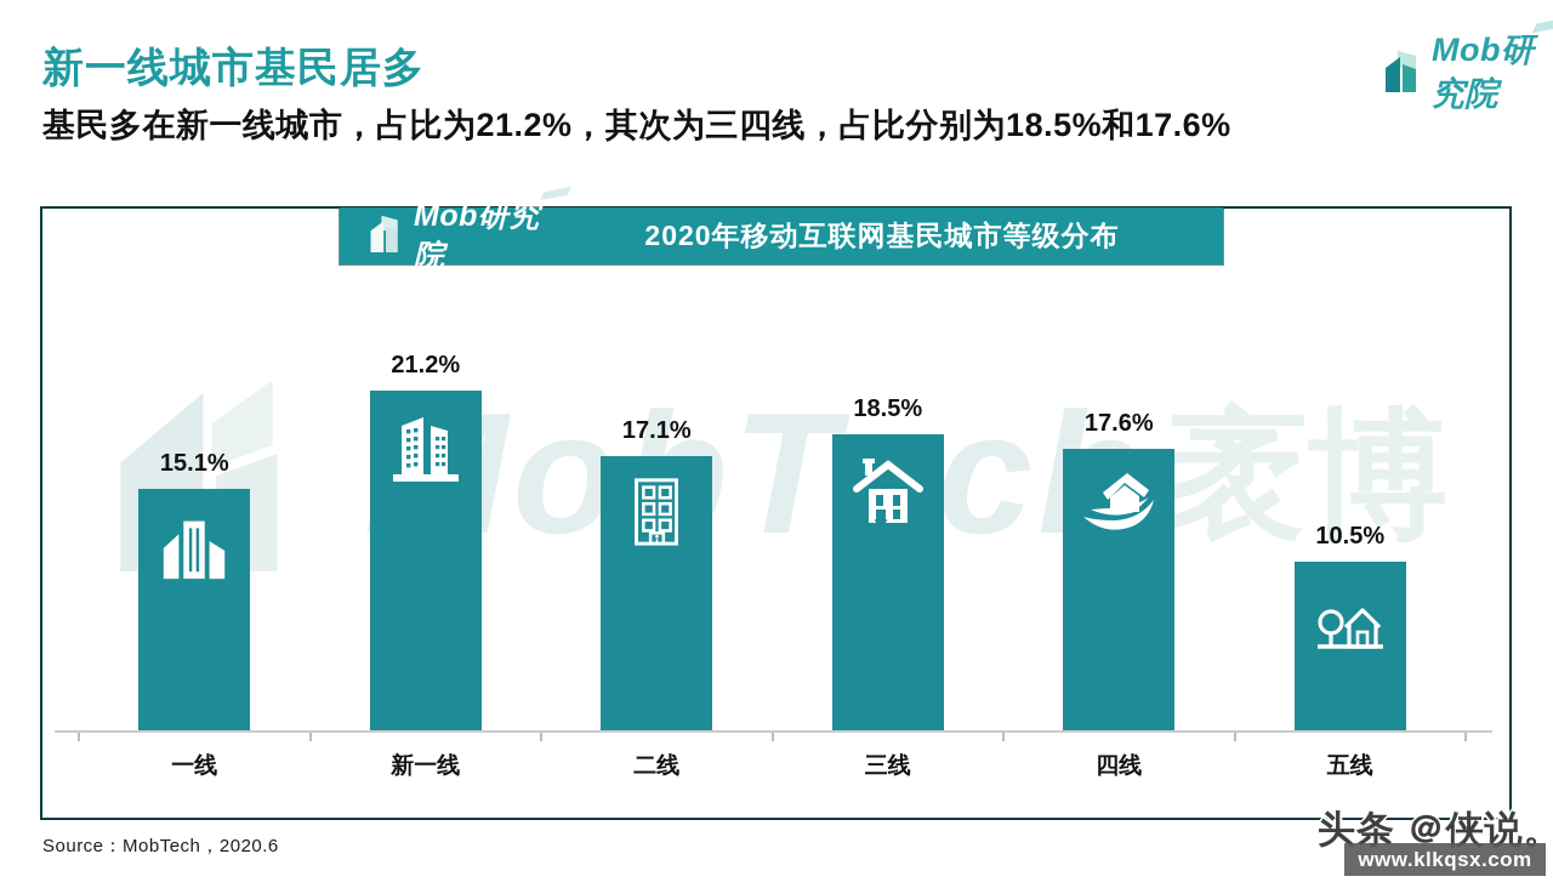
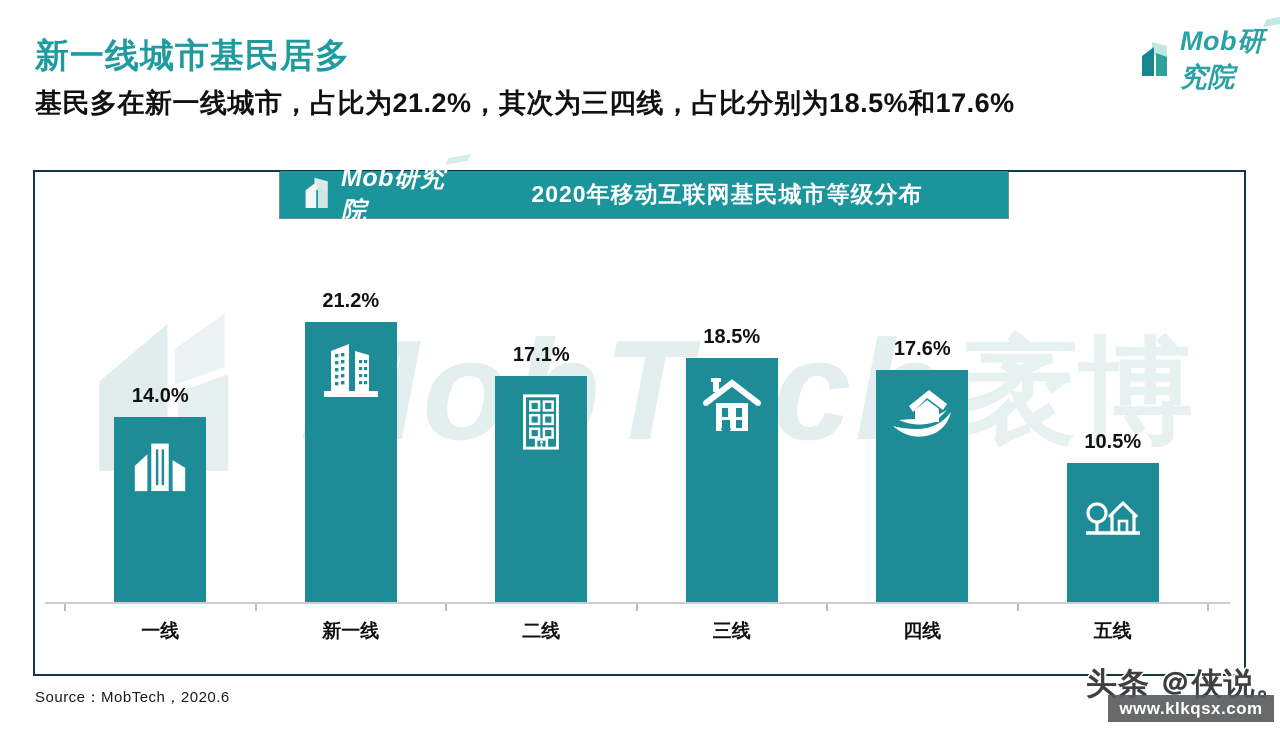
一线: 15.1% -> 14.0%
